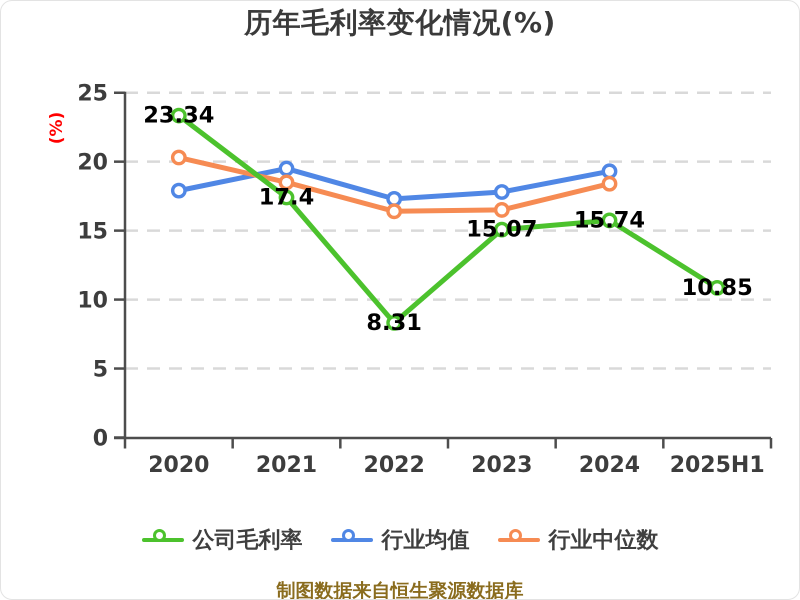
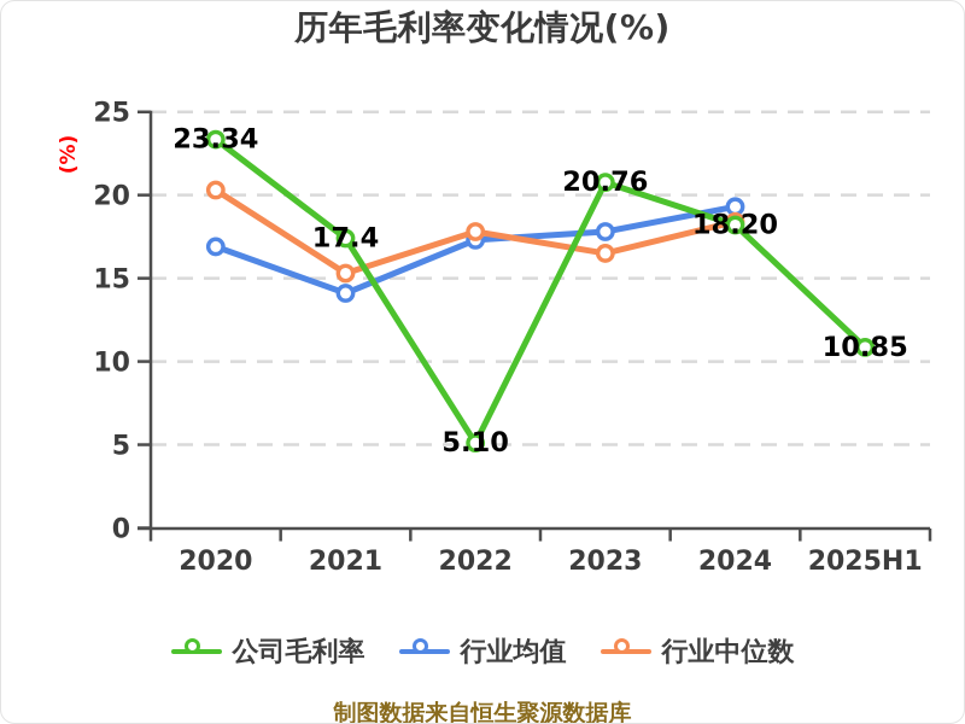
行业均值/2020: 17.9 -> 16.9
行业均值/2021: 19.5 -> 14.1
行业中位数/2021: 18.5 -> 15.3
公司毛利率/2022: 8.31 -> 5.10
行业中位数/2022: 16.4 -> 17.8
公司毛利率/2023: 15.07 -> 20.76
公司毛利率/2024: 15.74 -> 18.20
